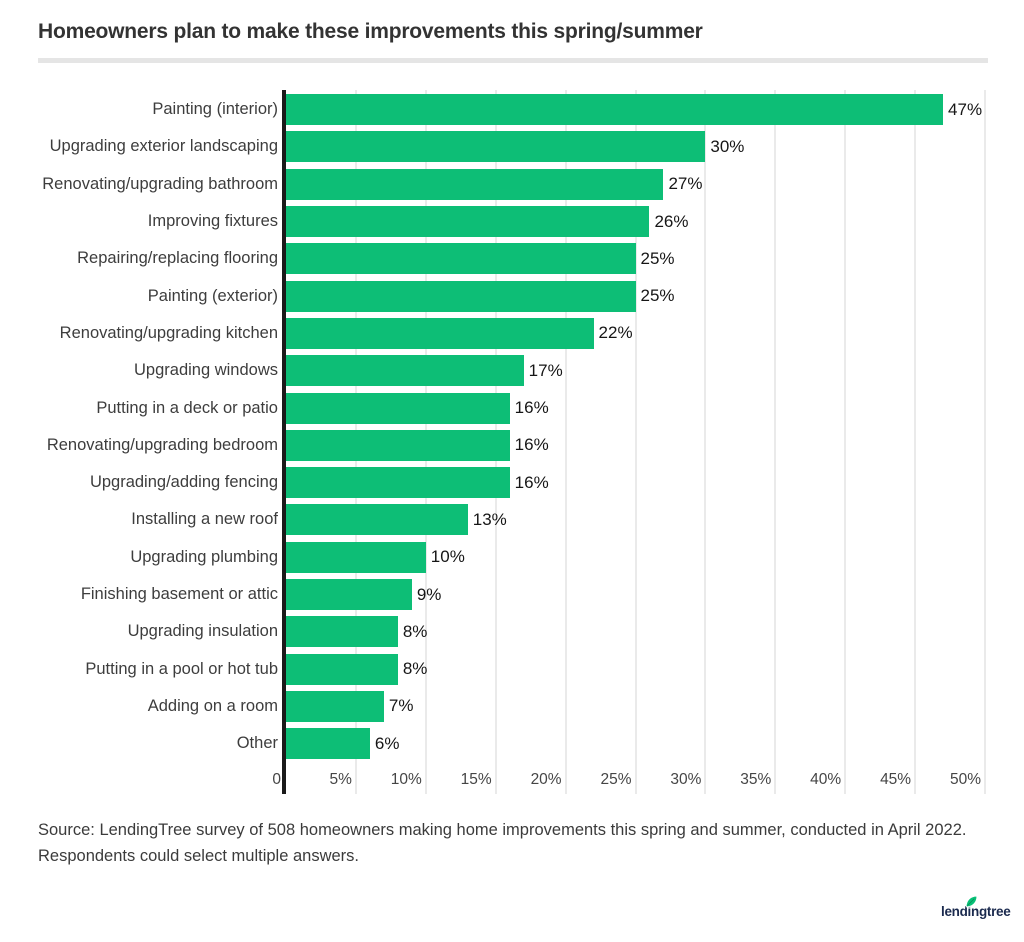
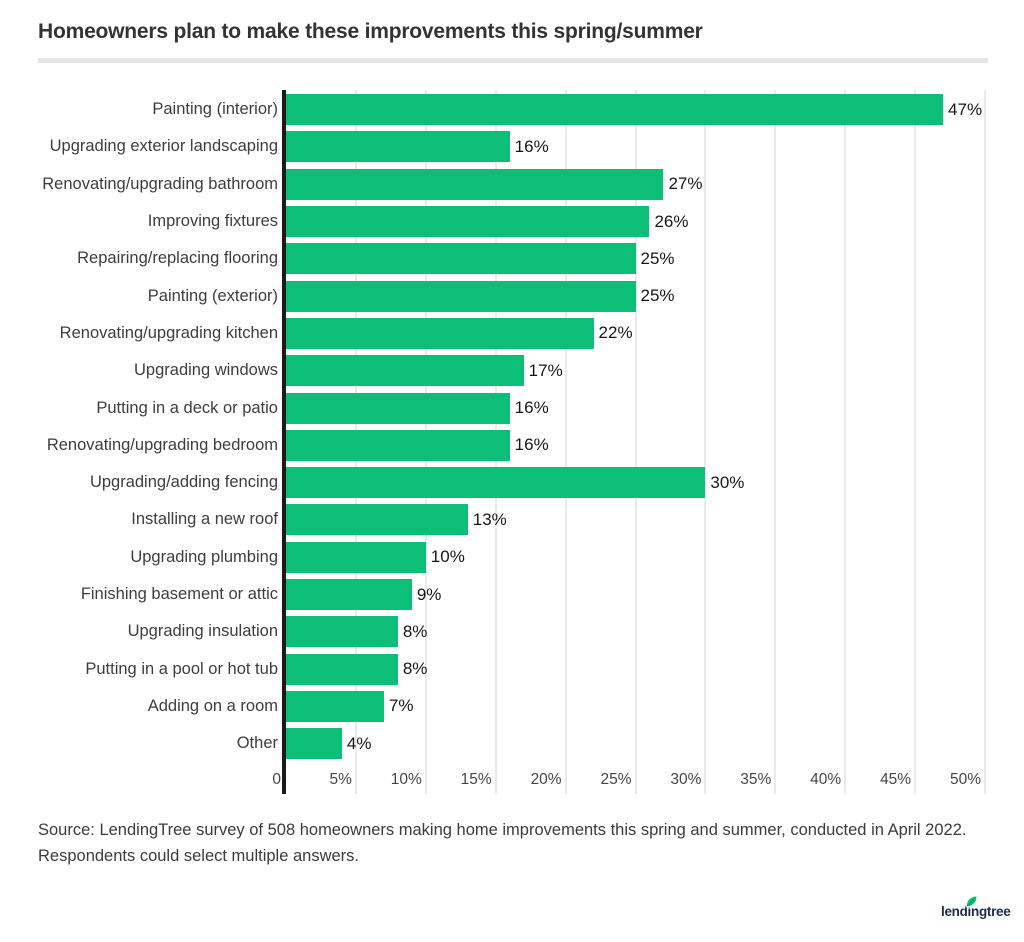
Upgrading exterior landscaping: 30% -> 16%
Upgrading/adding fencing: 16% -> 30%
Other: 6% -> 4%
